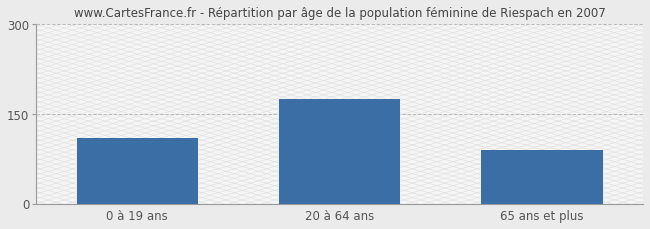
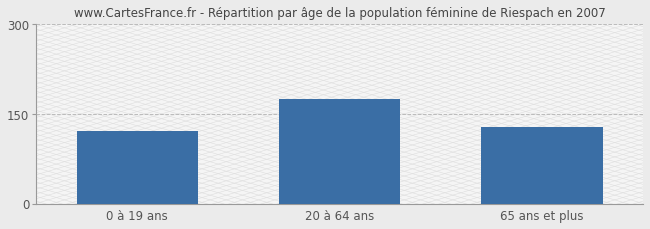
0 à 19 ans: 110 -> 122
65 ans et plus: 90 -> 128
